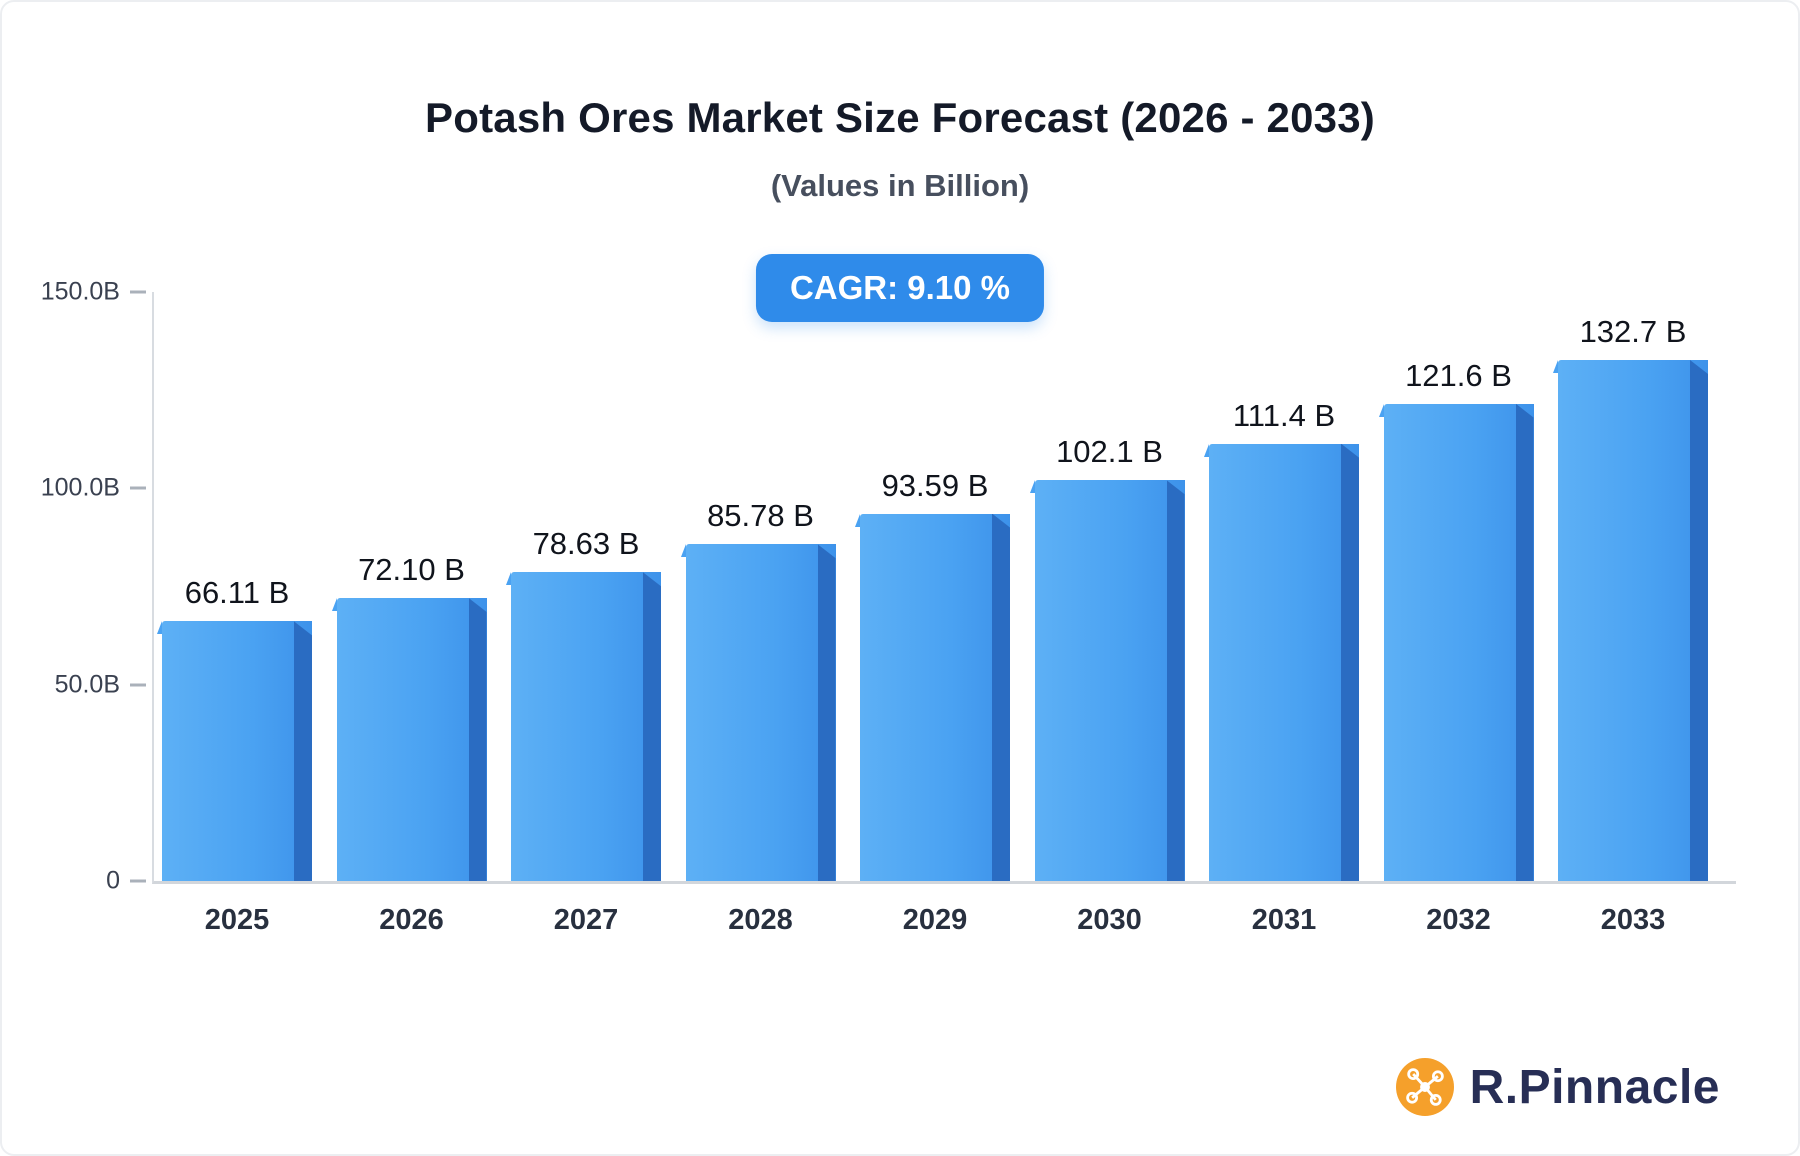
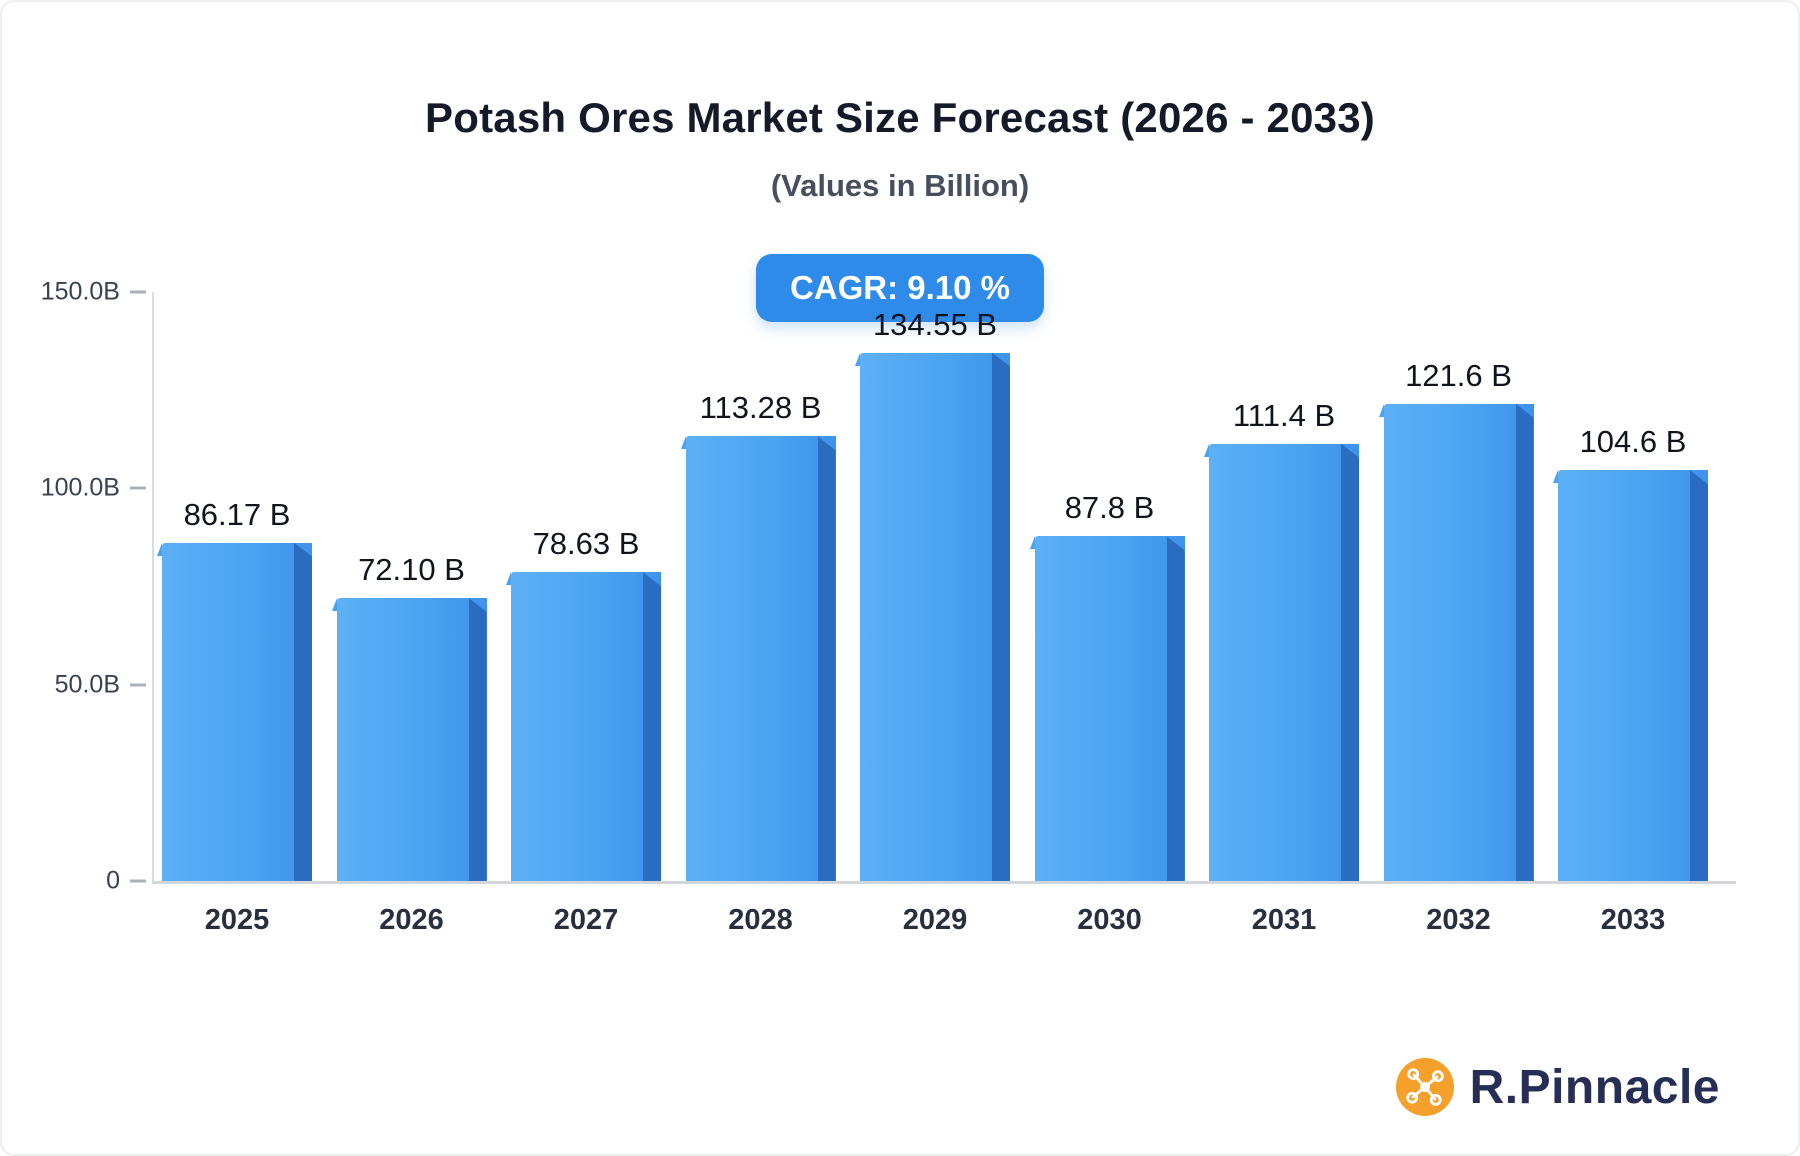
2025: 66.11 -> 86.17
2028: 85.78 -> 113.28
2029: 93.59 -> 134.55
2030: 102.1 -> 87.8
2033: 132.7 -> 104.6
